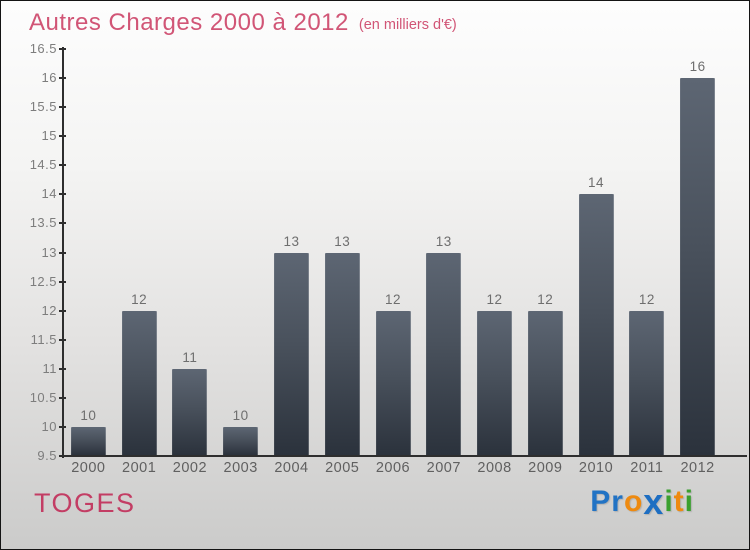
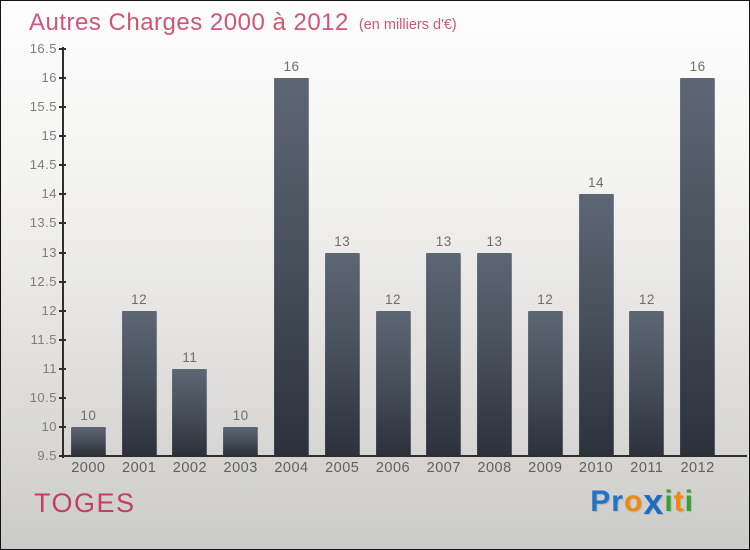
2004: 13 -> 16
2008: 12 -> 13
